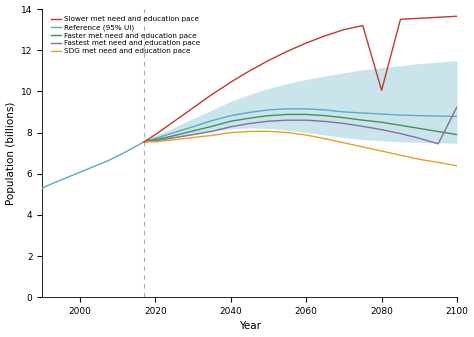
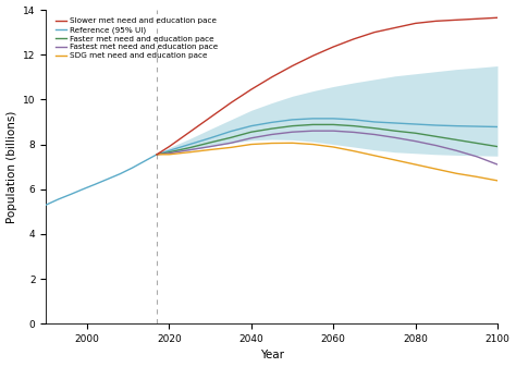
Slower met need and education pace/2080: 10.05 -> 13.40
Fastest met need and education pace/2100: 9.25 -> 7.10
